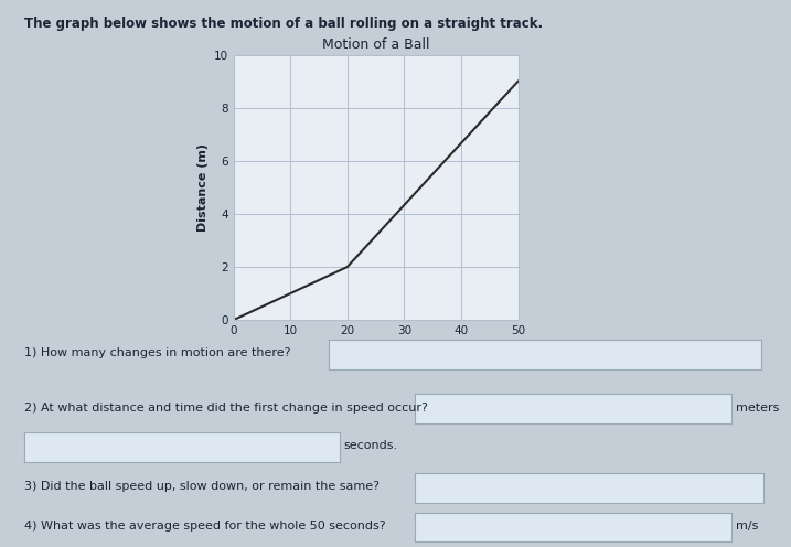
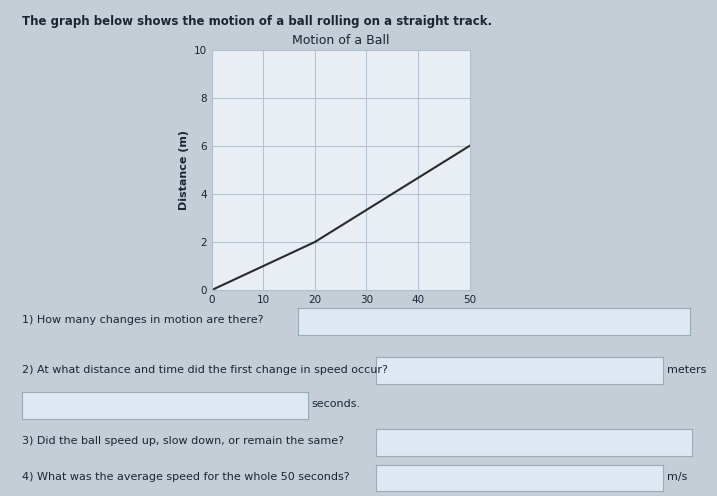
50: 9 -> 6
